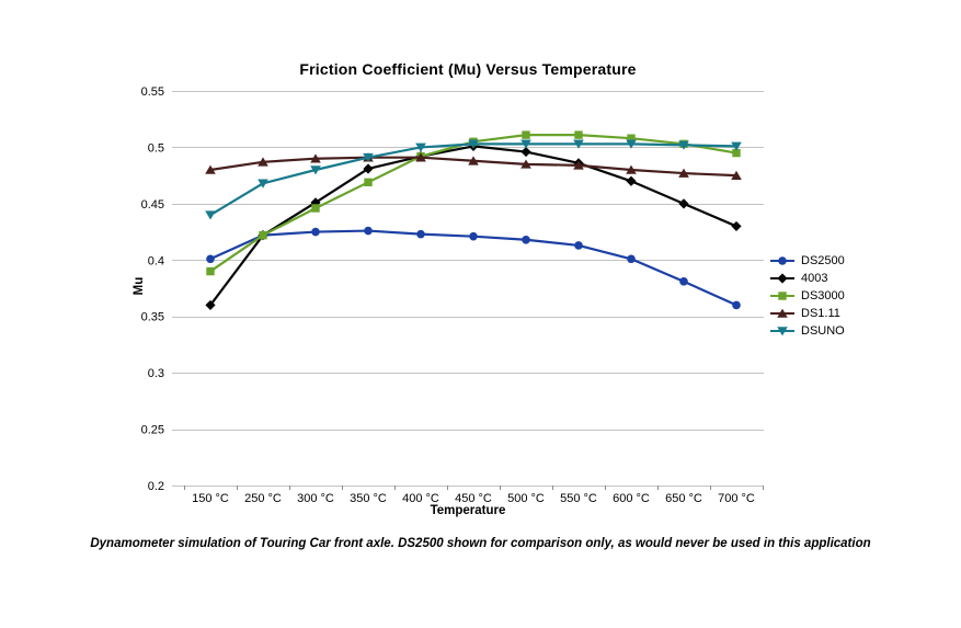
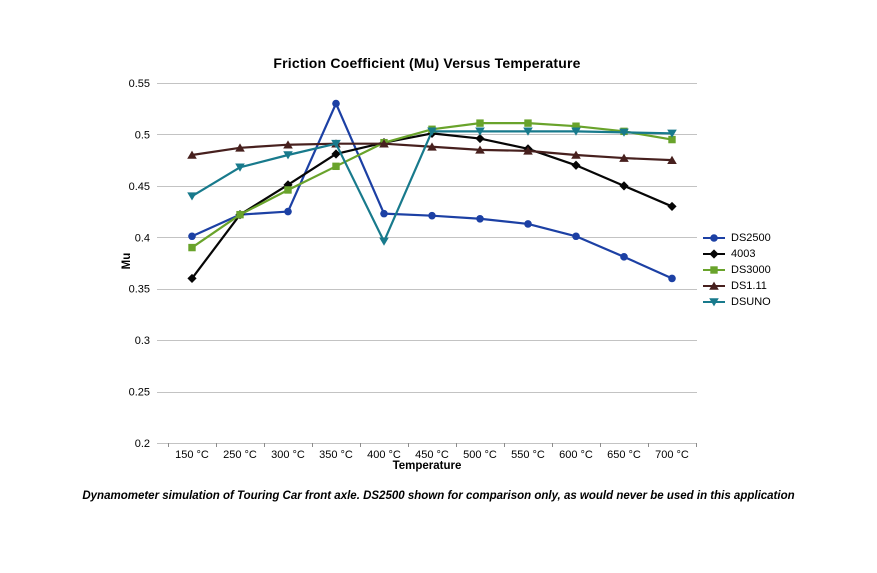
DS2500/350 °C: 0.426 -> 0.530
DSUNO/400 °C: 0.500 -> 0.396
